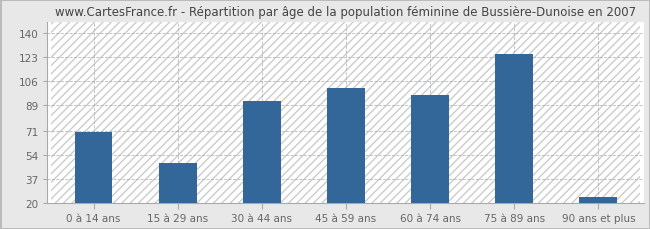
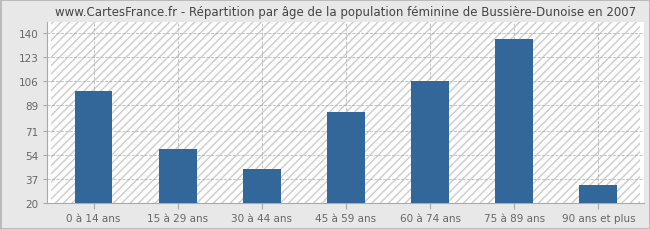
0 à 14 ans: 70 -> 99
15 à 29 ans: 48 -> 58
30 à 44 ans: 92 -> 44
45 à 59 ans: 101 -> 84
60 à 74 ans: 96 -> 106
75 à 89 ans: 125 -> 136
90 ans et plus: 24 -> 33
